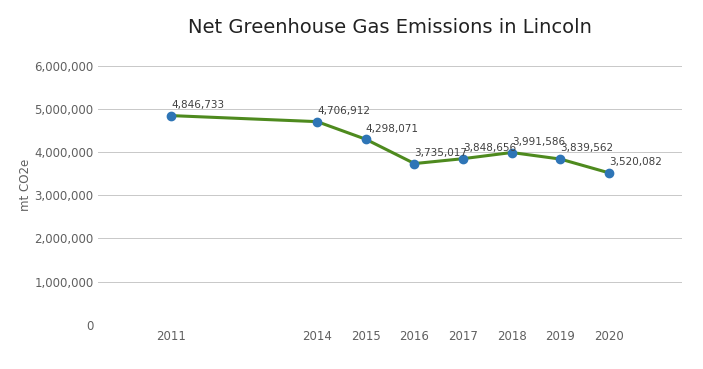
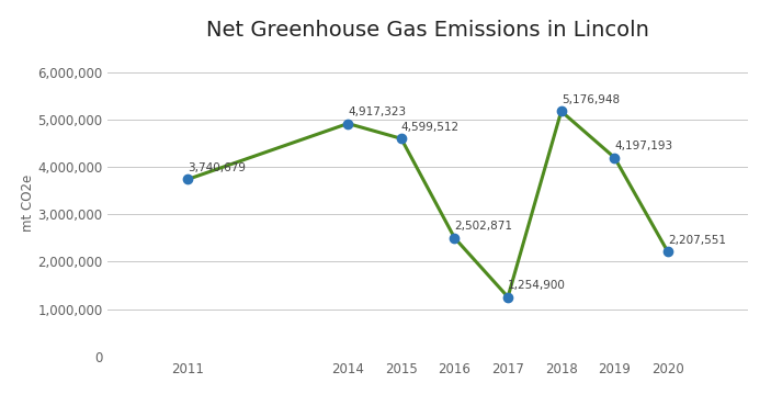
2011: 4,846,733 -> 3,740,679
2014: 4,706,912 -> 4,917,323
2015: 4,298,071 -> 4,599,512
2016: 3,735,017 -> 2,502,871
2017: 3,848,656 -> 1,254,900
2018: 3,991,586 -> 5,176,948
2019: 3,839,562 -> 4,197,193
2020: 3,520,082 -> 2,207,551
